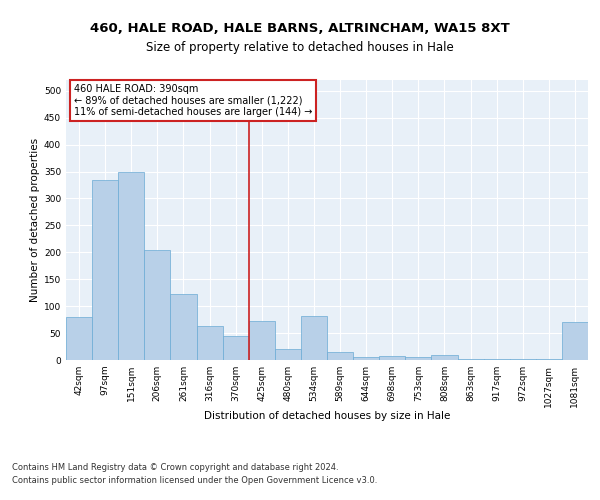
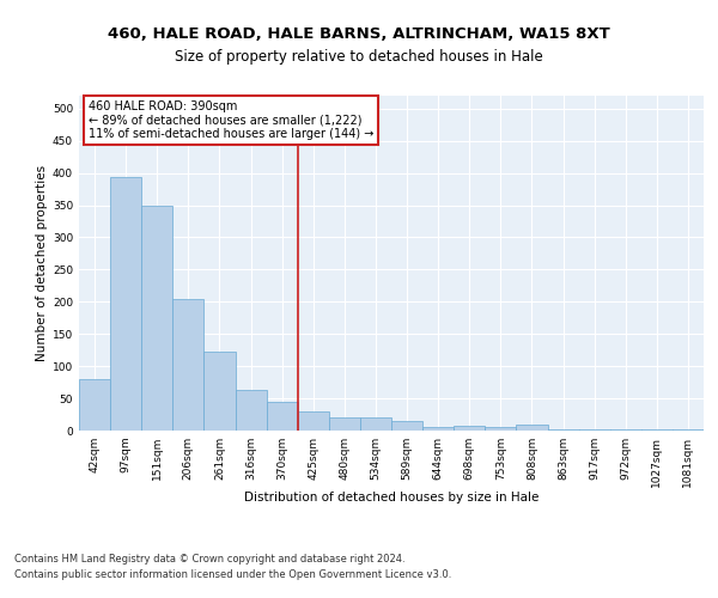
97sqm: 334 -> 393
425sqm: 72 -> 30
534sqm: 82 -> 21
1081sqm: 70 -> 1
